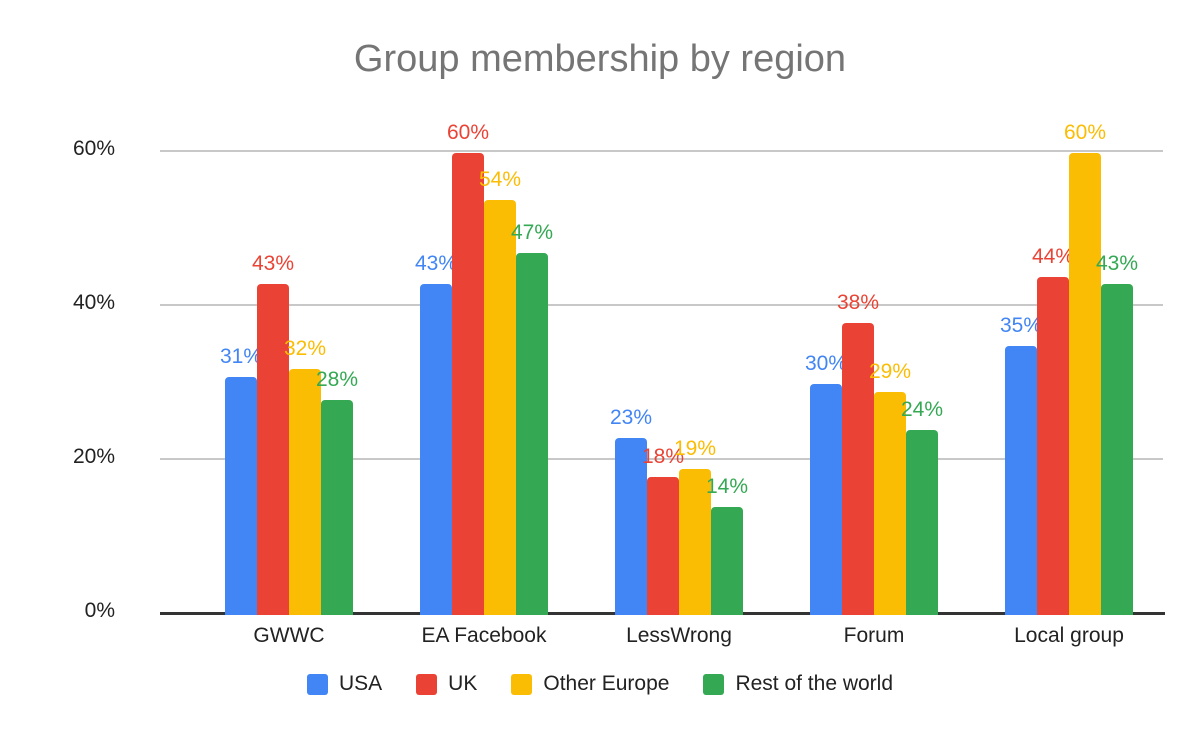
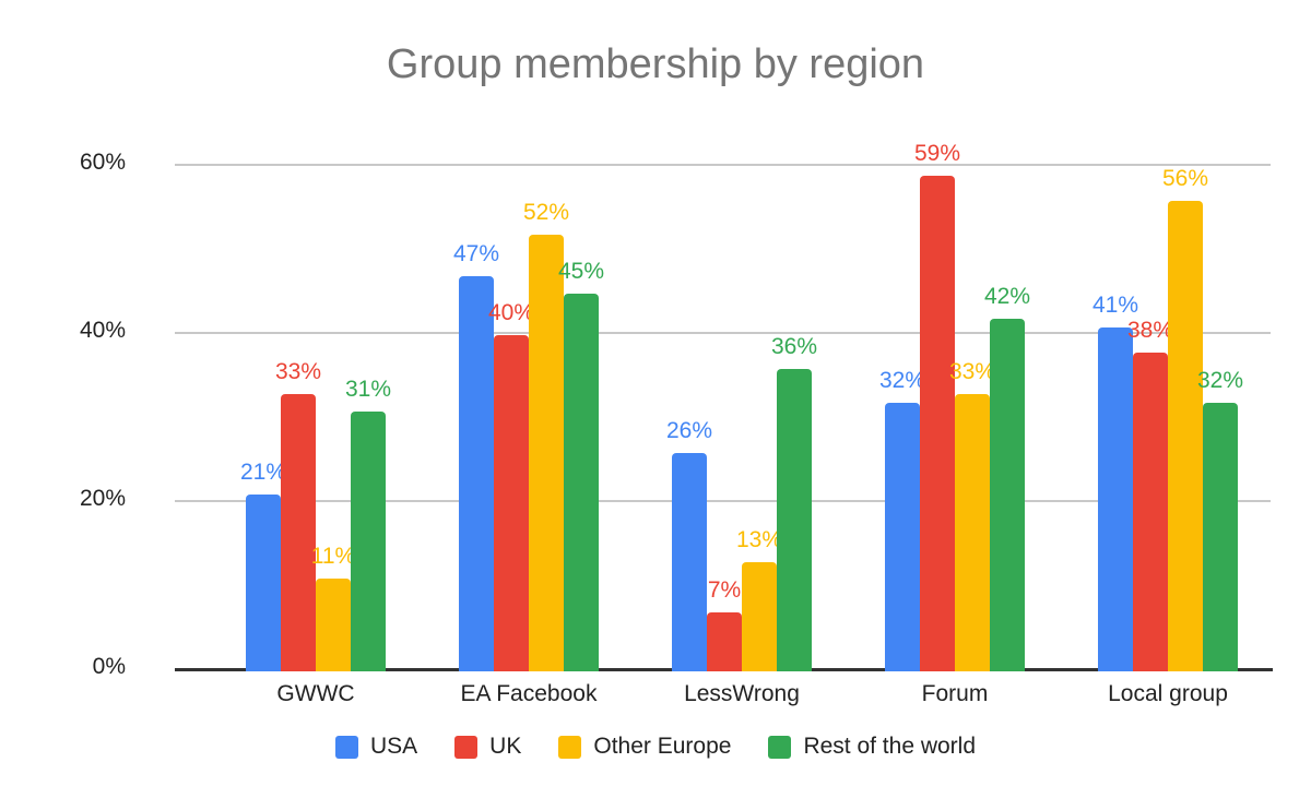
USA/GWWC: 31% -> 21%
UK/GWWC: 43% -> 33%
Other Europe/GWWC: 32% -> 11%
Rest of the world/GWWC: 28% -> 31%
USA/EA Facebook: 43% -> 47%
UK/EA Facebook: 60% -> 40%
Other Europe/EA Facebook: 54% -> 52%
Rest of the world/EA Facebook: 47% -> 45%
USA/LessWrong: 23% -> 26%
UK/LessWrong: 18% -> 7%
Other Europe/LessWrong: 19% -> 13%
Rest of the world/LessWrong: 14% -> 36%
USA/Forum: 30% -> 32%
UK/Forum: 38% -> 59%
Other Europe/Forum: 29% -> 33%
Rest of the world/Forum: 24% -> 42%
USA/Local group: 35% -> 41%
UK/Local group: 44% -> 38%
Other Europe/Local group: 60% -> 56%
Rest of the world/Local group: 43% -> 32%
